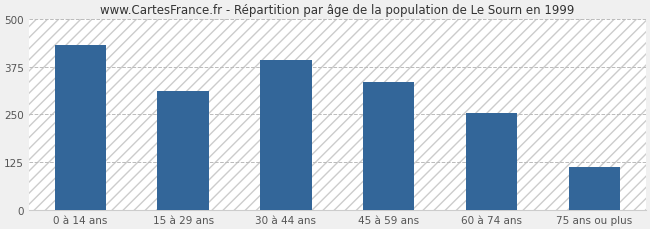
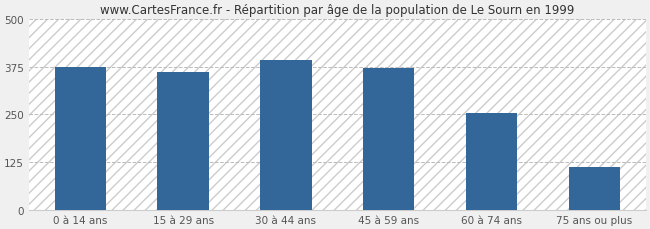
0 à 14 ans: 430 -> 373
15 à 29 ans: 310 -> 362
45 à 59 ans: 335 -> 370
